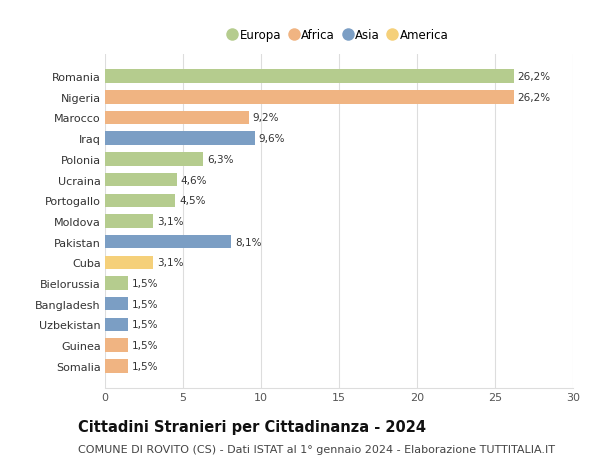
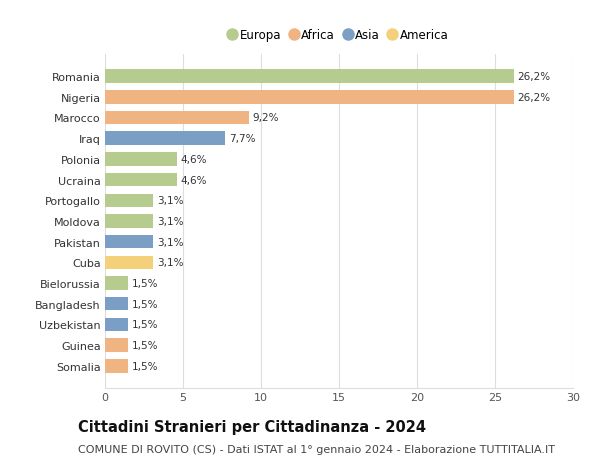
Iraq: 9,6% -> 7,7%
Polonia: 6,3% -> 4,6%
Portogallo: 4,5% -> 3,1%
Pakistan: 8,1% -> 3,1%
